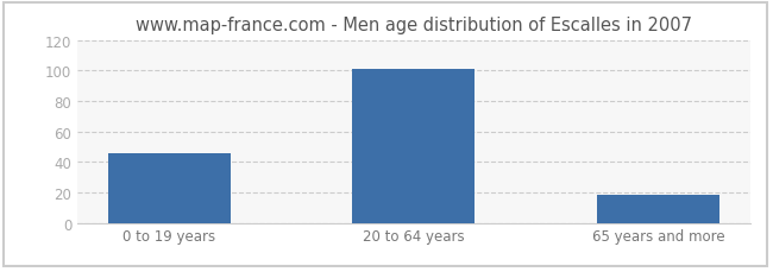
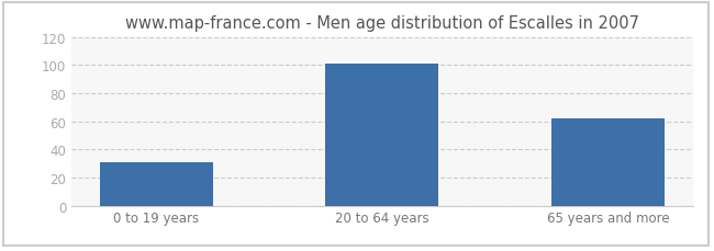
0 to 19 years: 46 -> 31
65 years and more: 18 -> 62
